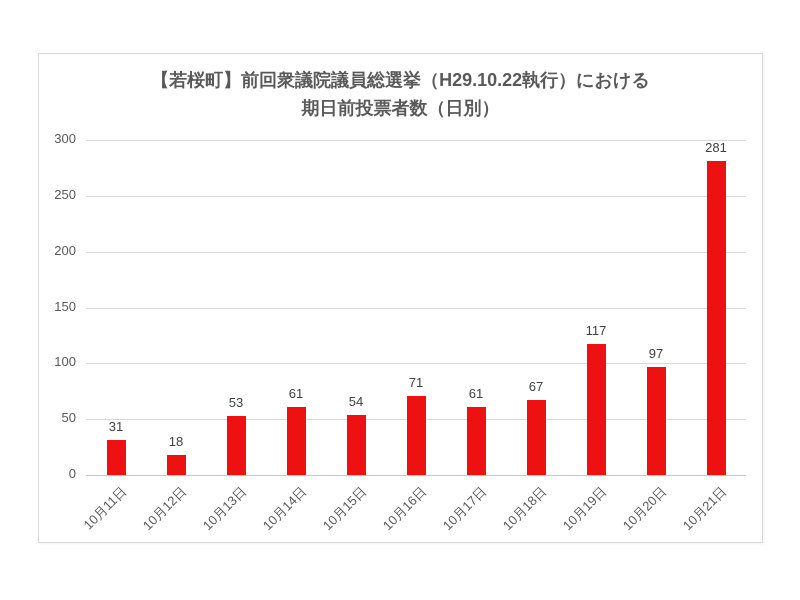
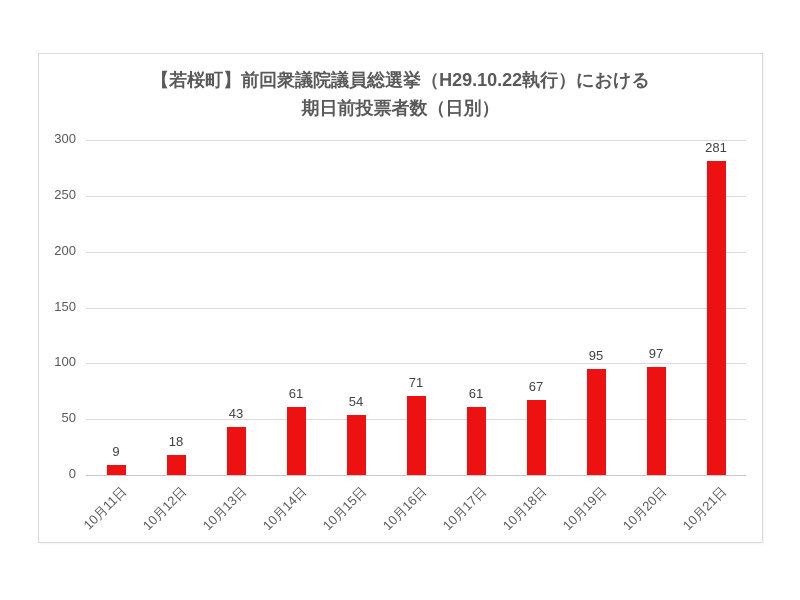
10月11日: 31 -> 9
10月13日: 53 -> 43
10月19日: 117 -> 95
